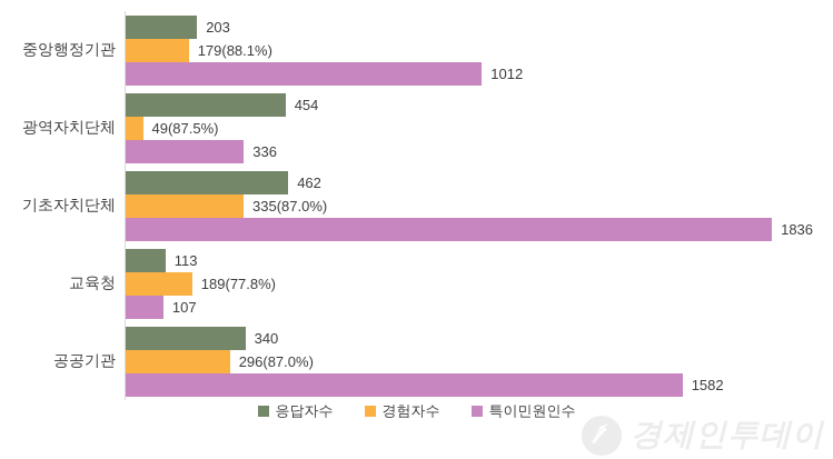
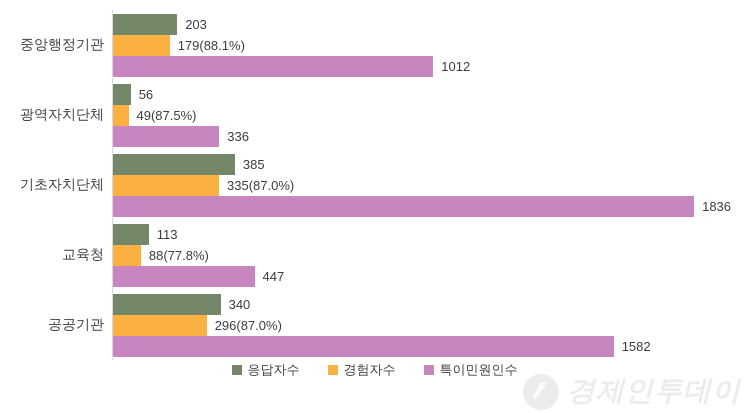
응답자수/광역자치단체: 454 -> 56
응답자수/기초자치단체: 462 -> 385
경험자수/교육청: 189 -> 88
특이민원인수/교육청: 107 -> 447
